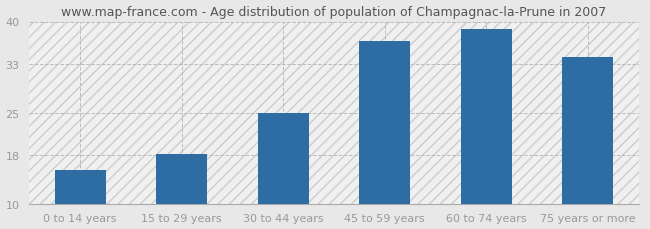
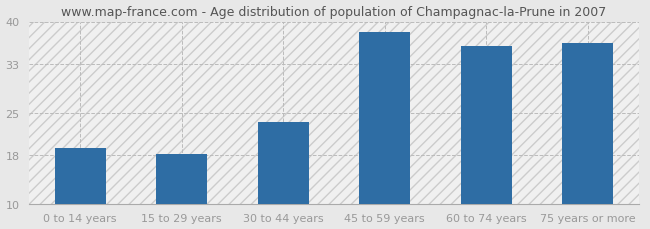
0 to 14 years: 15.5 -> 19.2
30 to 44 years: 25.0 -> 23.4
45 to 59 years: 36.8 -> 38.2
60 to 74 years: 38.8 -> 36.0
75 years or more: 34.2 -> 36.4
